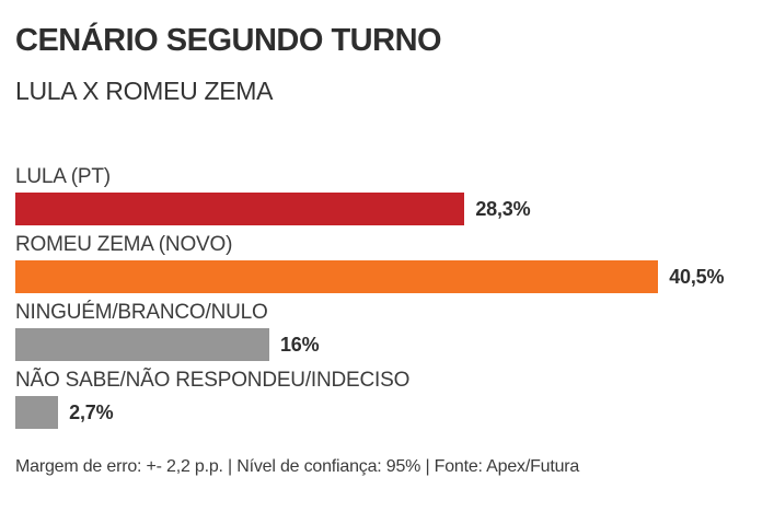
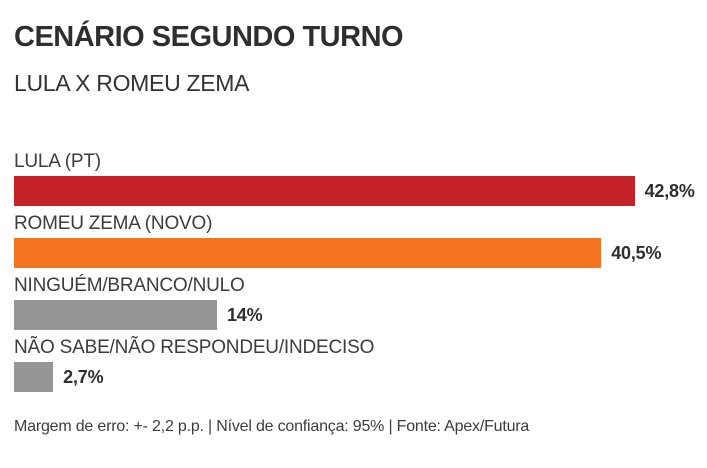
LULA (PT): 28,3% -> 42,8%
NINGUÉM/BRANCO/NULO: 16% -> 14%
